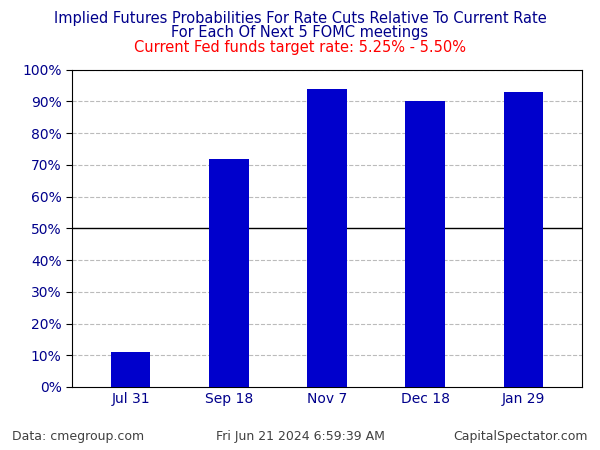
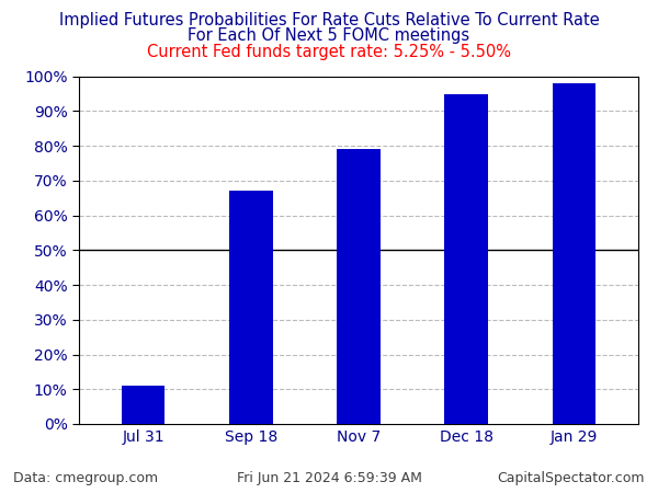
Sep 18: 72% -> 67%
Nov 7: 94% -> 79%
Dec 18: 90% -> 95%
Jan 29: 93% -> 98%
